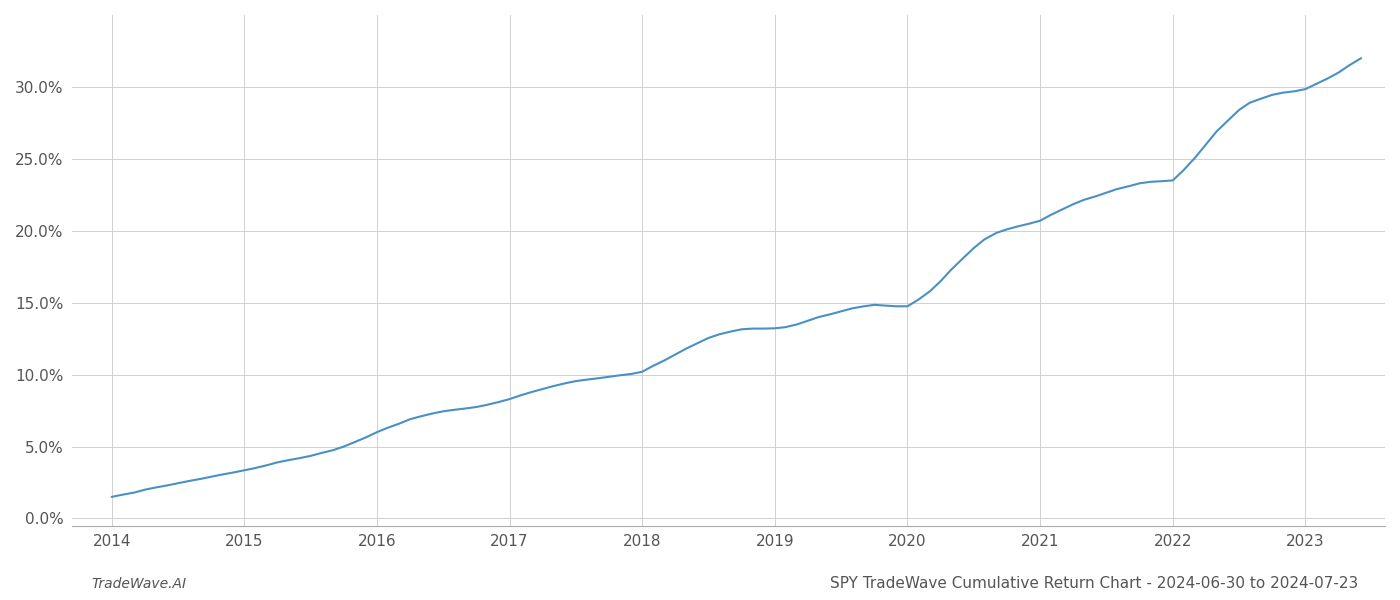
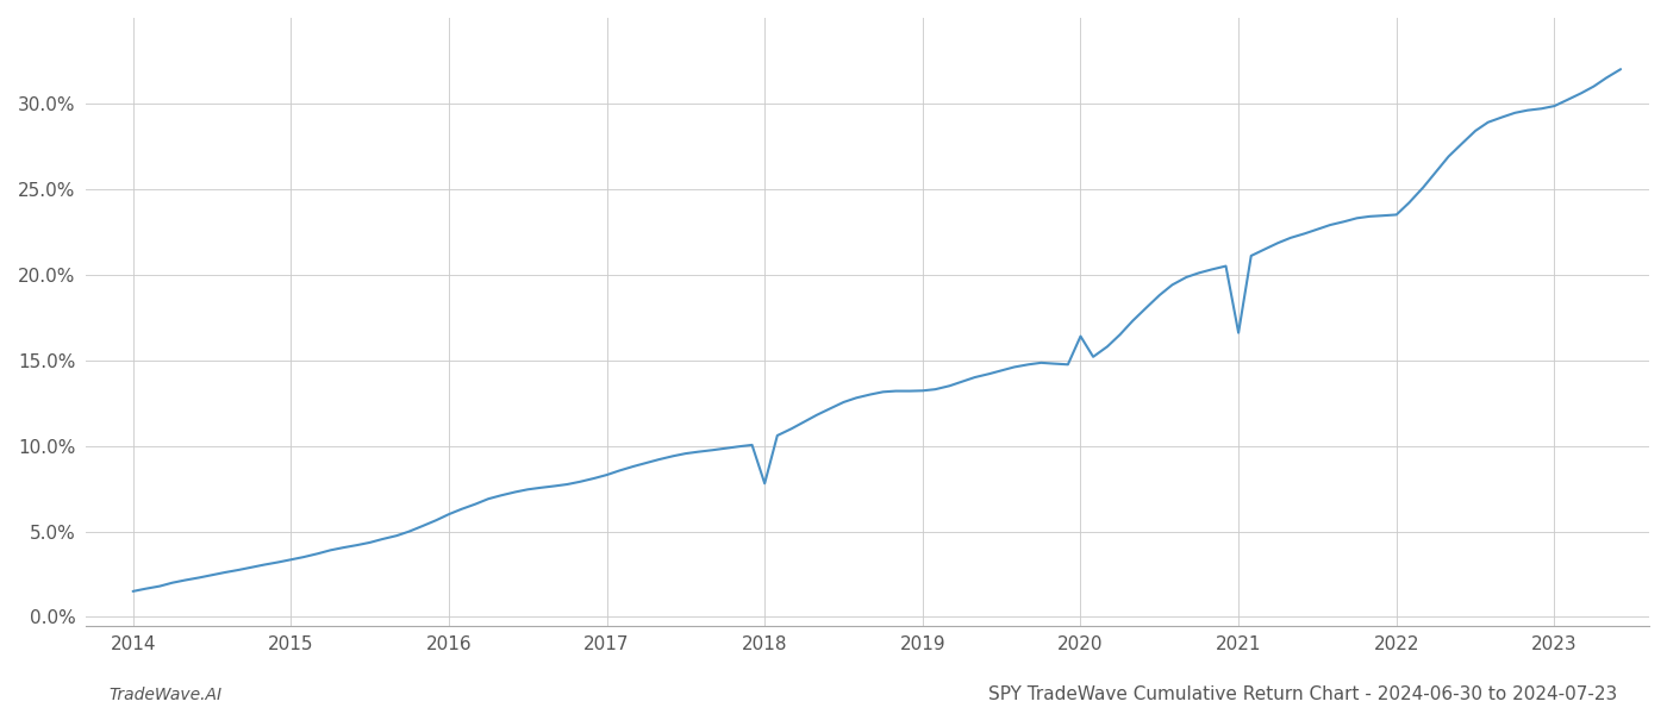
2018: 10.2% -> 7.8%
2020: 14.8% -> 16.4%
2021: 20.7% -> 16.6%
